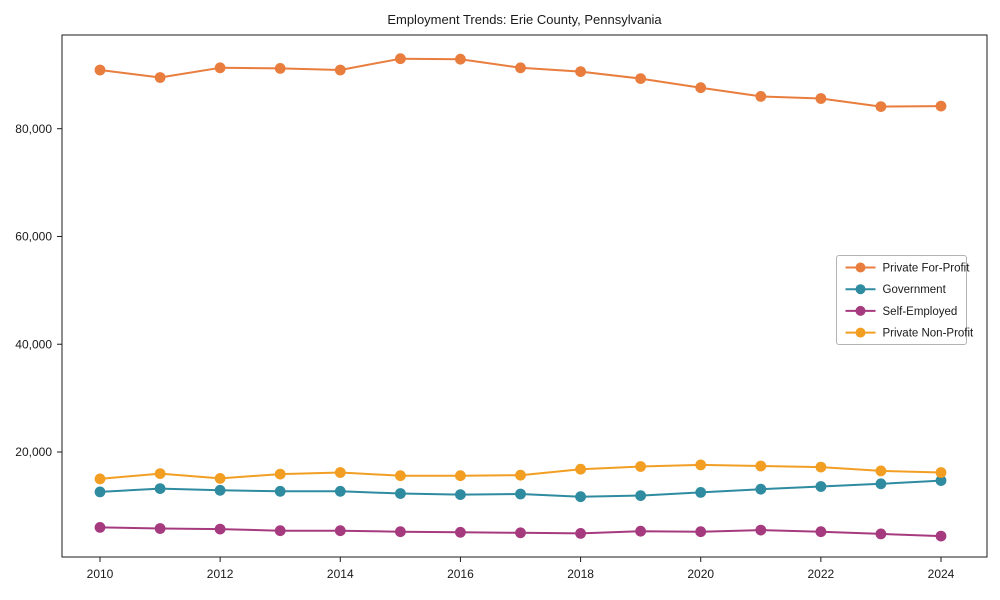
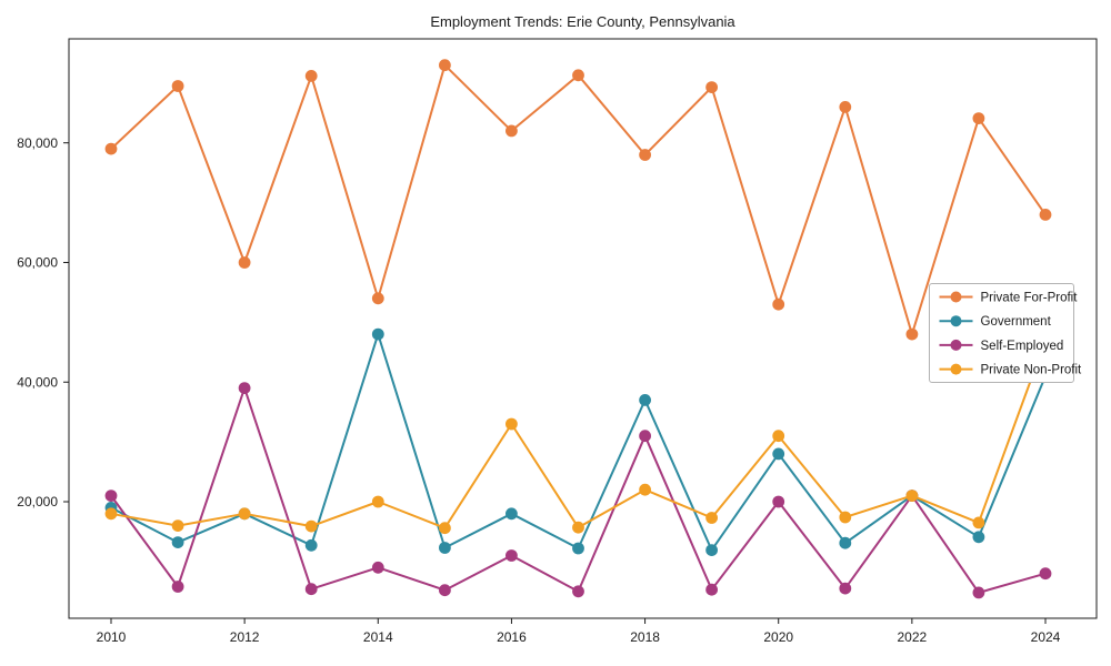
Private For-Profit/2010: 91000 -> 79000
Government/2010: 13000 -> 19000
Self-Employed/2010: 6000 -> 21000
Private Non-Profit/2010: 15000 -> 18000
Private For-Profit/2012: 91000 -> 60000
Government/2012: 13000 -> 18000
Self-Employed/2012: 6000 -> 39000
Private Non-Profit/2012: 15000 -> 18000
Private For-Profit/2014: 91000 -> 54000
Government/2014: 13000 -> 48000
Self-Employed/2014: 5000 -> 9000
Private Non-Profit/2014: 16000 -> 20000
Private For-Profit/2016: 93000 -> 82000
Government/2016: 12000 -> 18000
Self-Employed/2016: 5000 -> 11000
Private Non-Profit/2016: 16000 -> 33000
Private For-Profit/2018: 91000 -> 78000
Government/2018: 12000 -> 37000
Self-Employed/2018: 5000 -> 31000
Private Non-Profit/2018: 17000 -> 22000
Private For-Profit/2020: 88000 -> 53000
Government/2020: 12000 -> 28000
Self-Employed/2020: 5000 -> 20000
Private Non-Profit/2020: 18000 -> 31000
Private For-Profit/2022: 86000 -> 48000
Government/2022: 14000 -> 21000
Self-Employed/2022: 5000 -> 21000
Private Non-Profit/2022: 17000 -> 21000
Private For-Profit/2024: 84000 -> 68000
Government/2024: 15000 -> 41000
Self-Employed/2024: 4000 -> 8000
Private Non-Profit/2024: 16000 -> 47000
